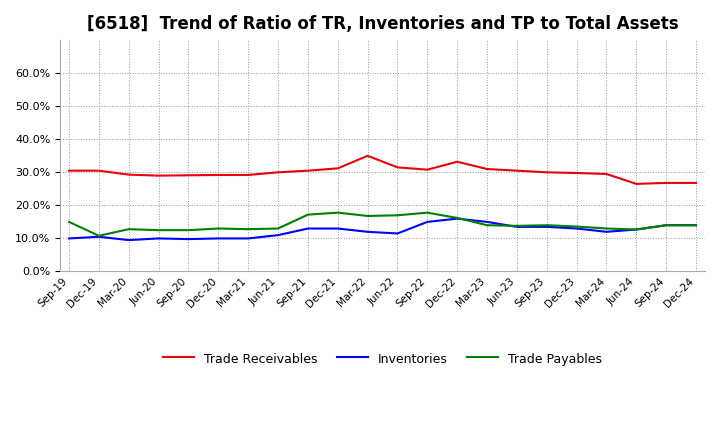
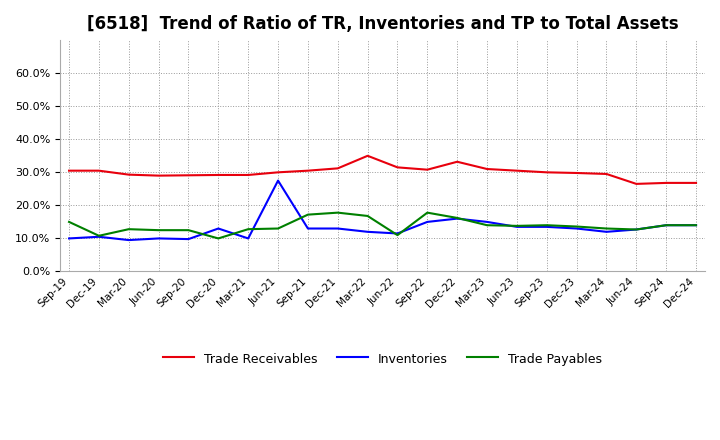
Inventories/Dec-20: 10.0% -> 13.0%
Trade Payables/Dec-20: 13.0% -> 10.0%
Inventories/Jun-21: 11.0% -> 27.5%
Trade Payables/Jun-22: 17.0% -> 11.0%
